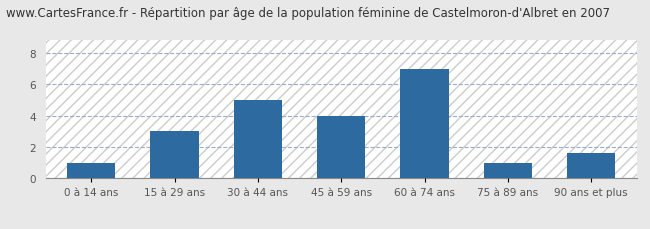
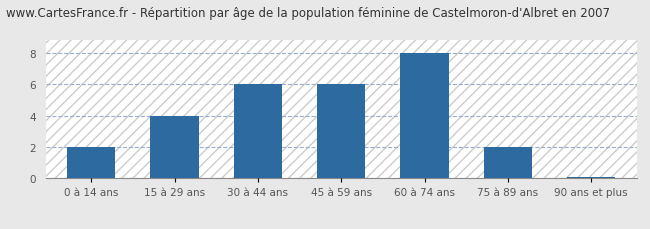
0 à 14 ans: 1.0 -> 2.0
15 à 29 ans: 3.0 -> 4.0
30 à 44 ans: 5.0 -> 6.0
45 à 59 ans: 4.0 -> 6.0
60 à 74 ans: 7.0 -> 8.0
75 à 89 ans: 1.0 -> 2.0
90 ans et plus: 1.6 -> 0.1
